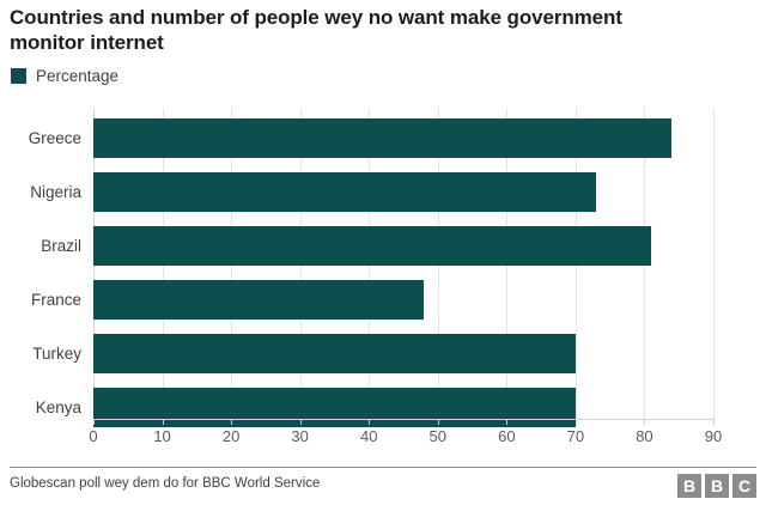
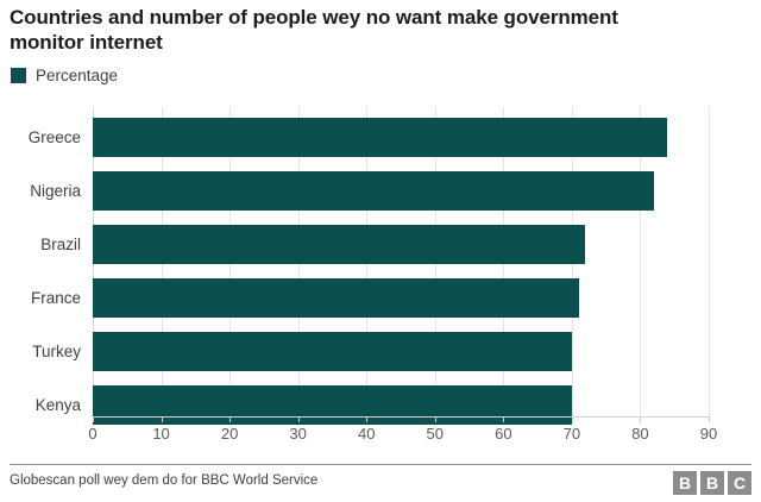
Nigeria: 73 -> 82
Brazil: 81 -> 72
France: 48 -> 71
